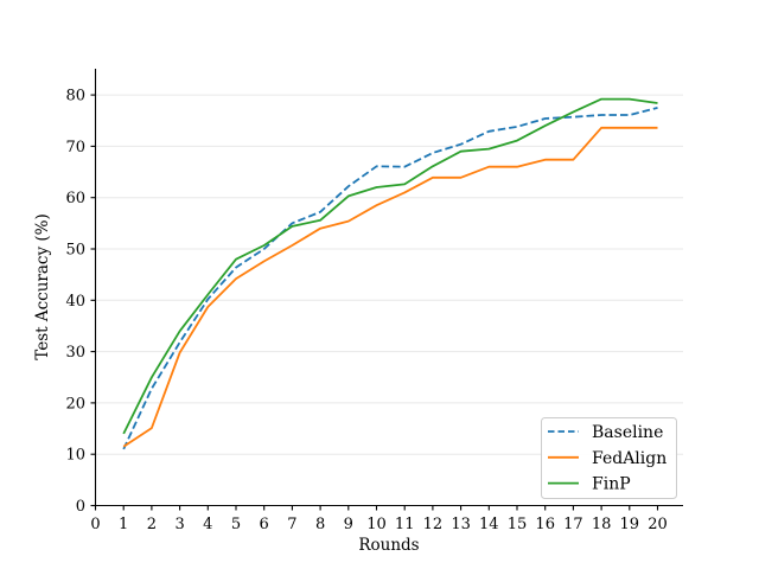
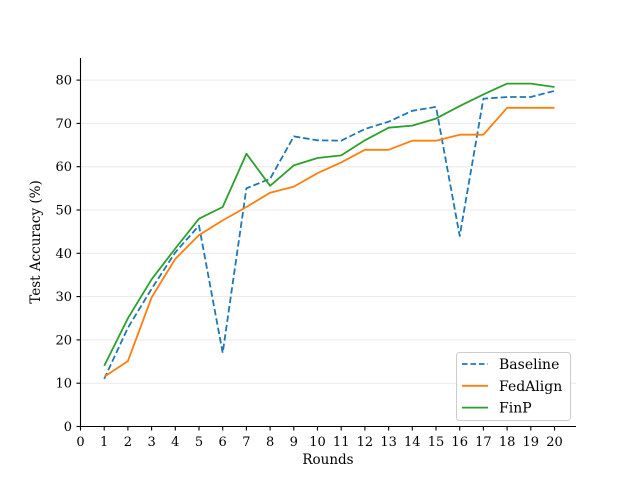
Baseline/6: 50 -> 17
FinP/7: 54 -> 63
Baseline/9: 62 -> 67
Baseline/16: 75 -> 44
